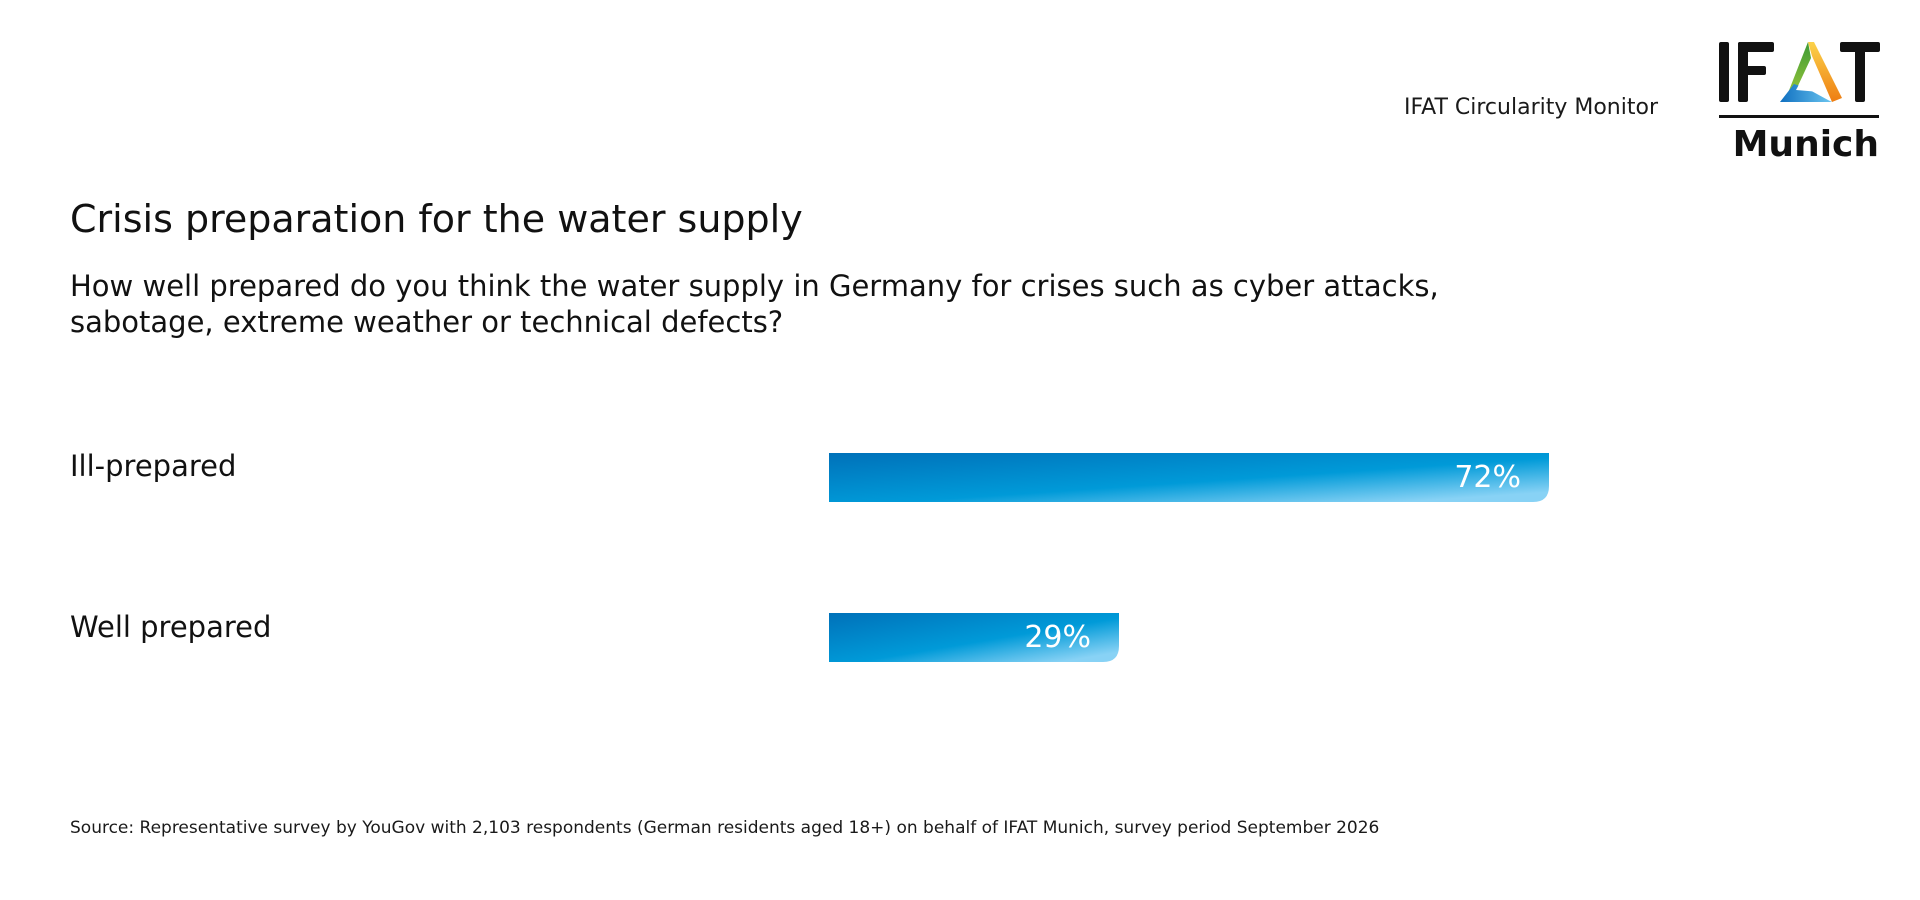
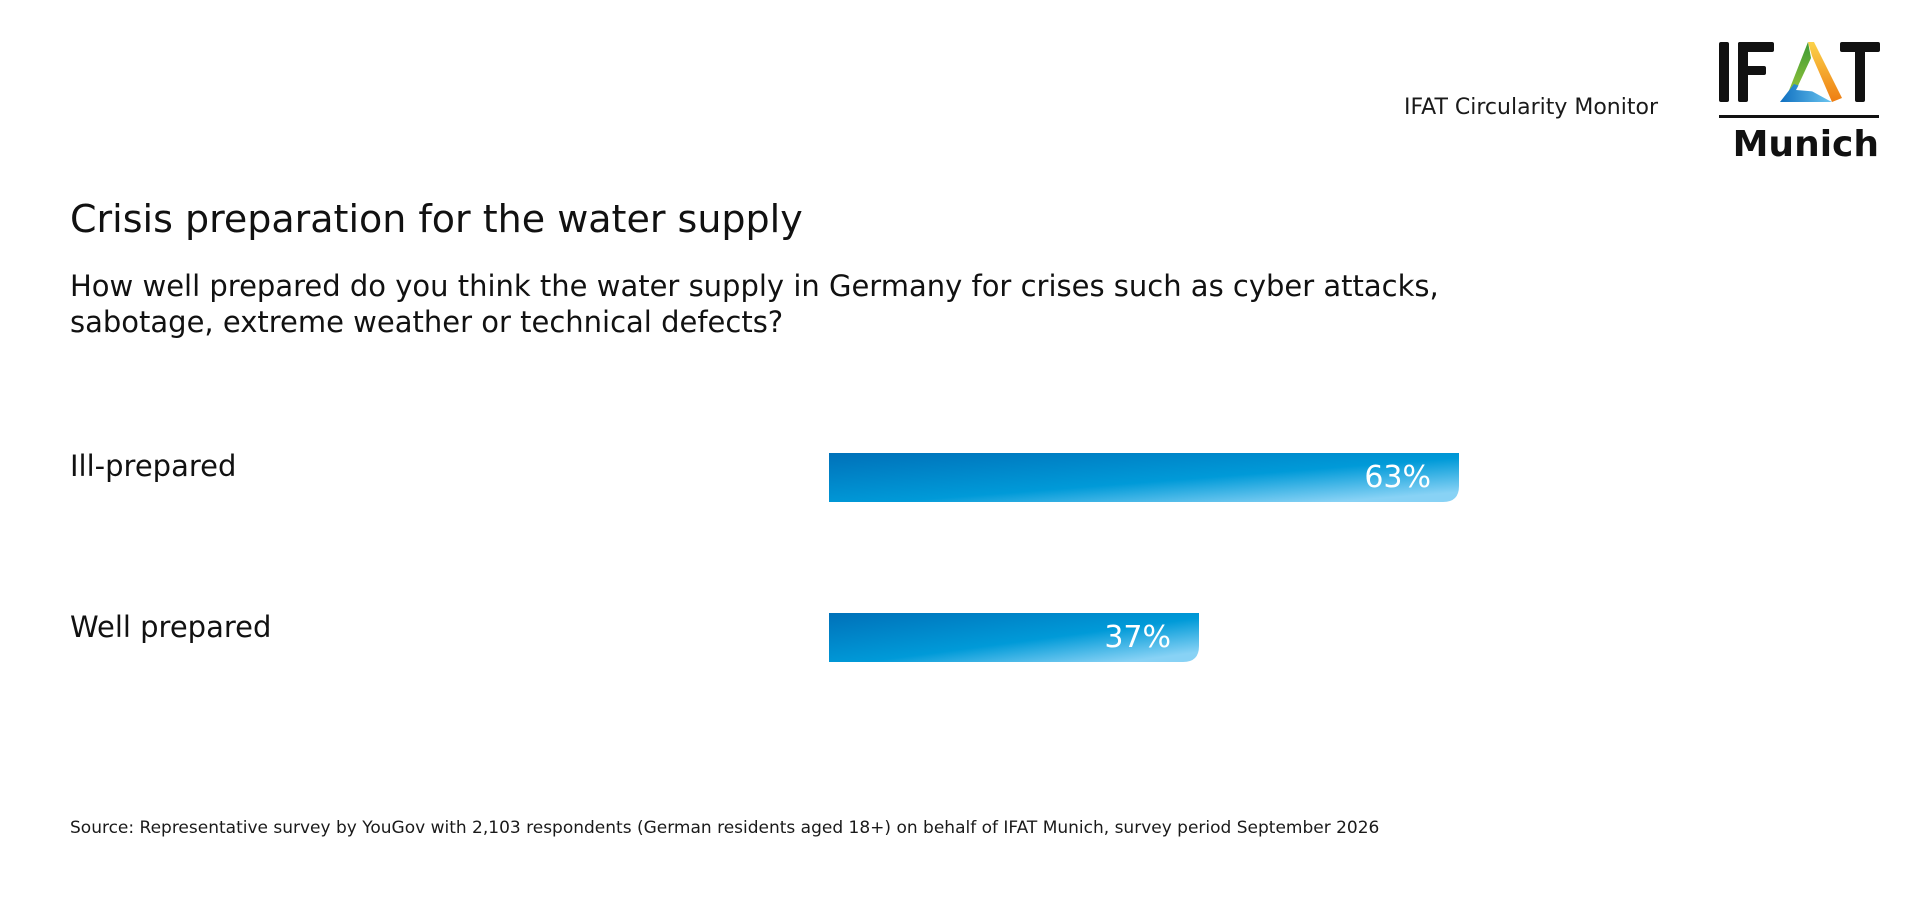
Ill-prepared: 72% -> 63%
Well prepared: 29% -> 37%
